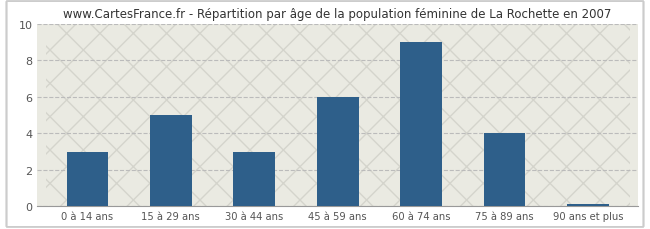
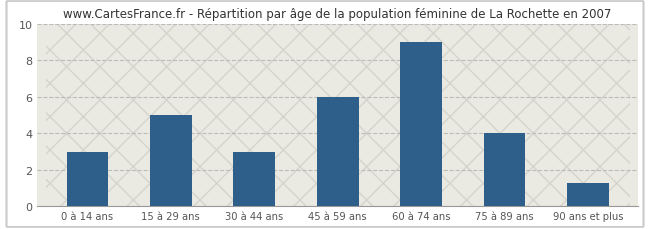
90 ans et plus: 0.1 -> 1.3
